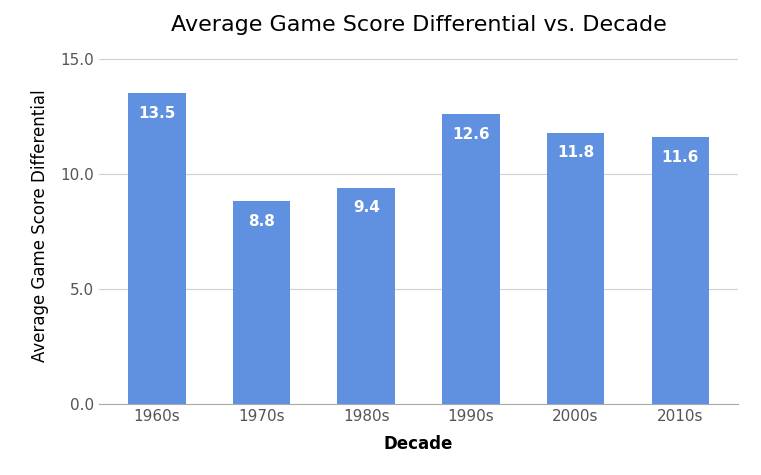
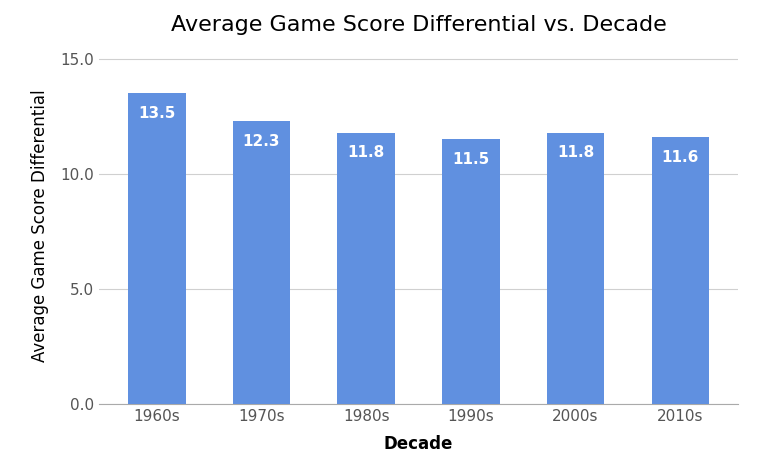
1970s: 8.8 -> 12.3
1980s: 9.4 -> 11.8
1990s: 12.6 -> 11.5
